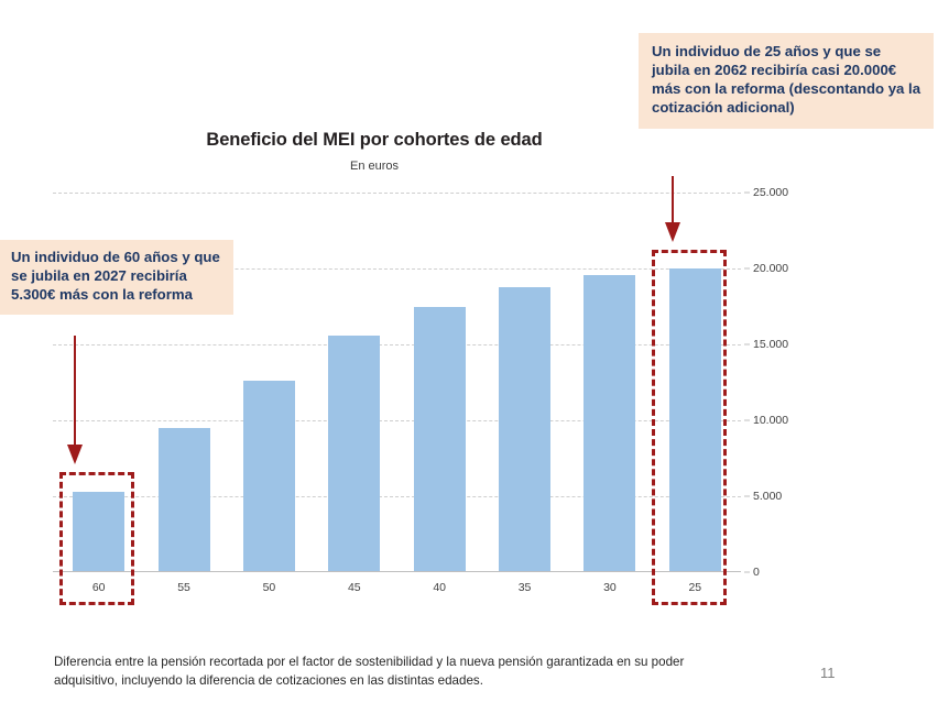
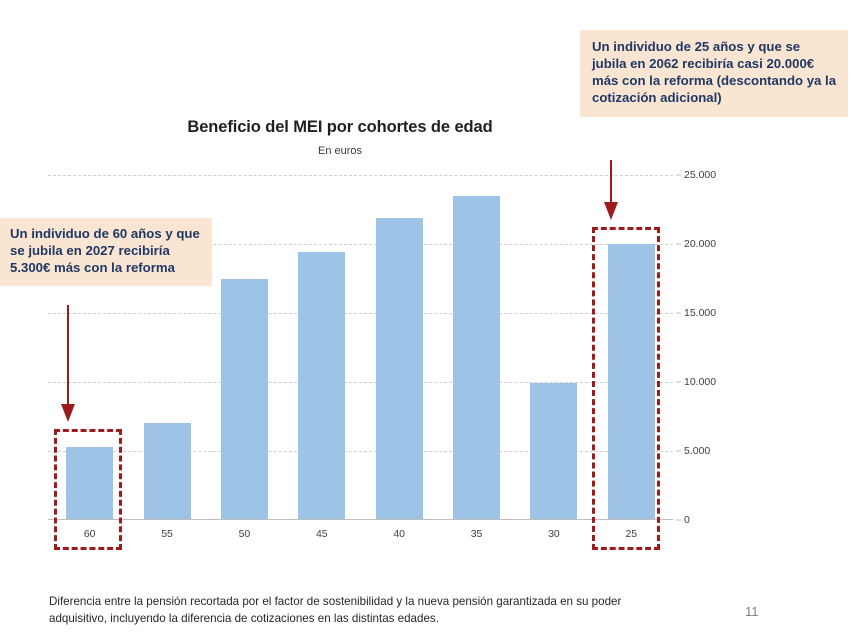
55: 9500 -> 7000
50: 12600 -> 17500
45: 15600 -> 19400
40: 17400 -> 21900
35: 18800 -> 23500
30: 19600 -> 9900
